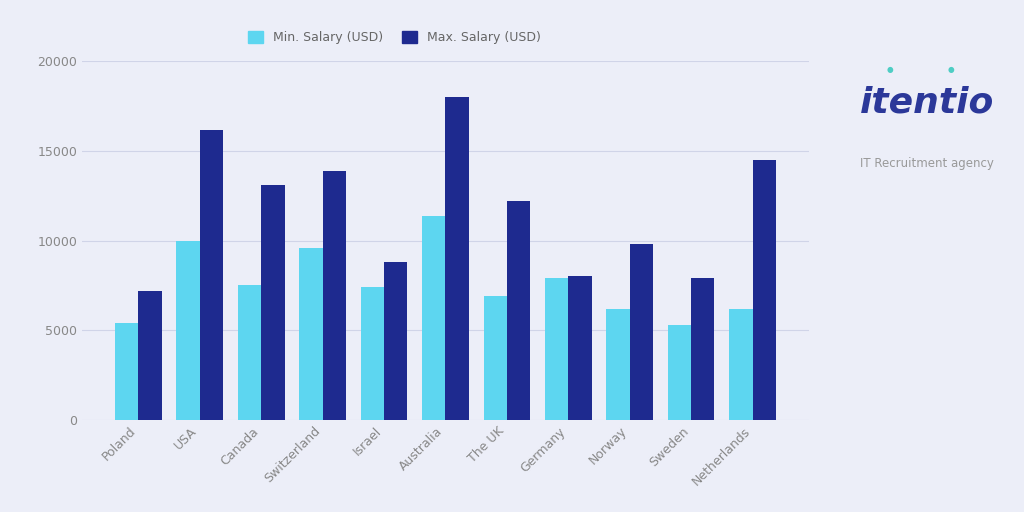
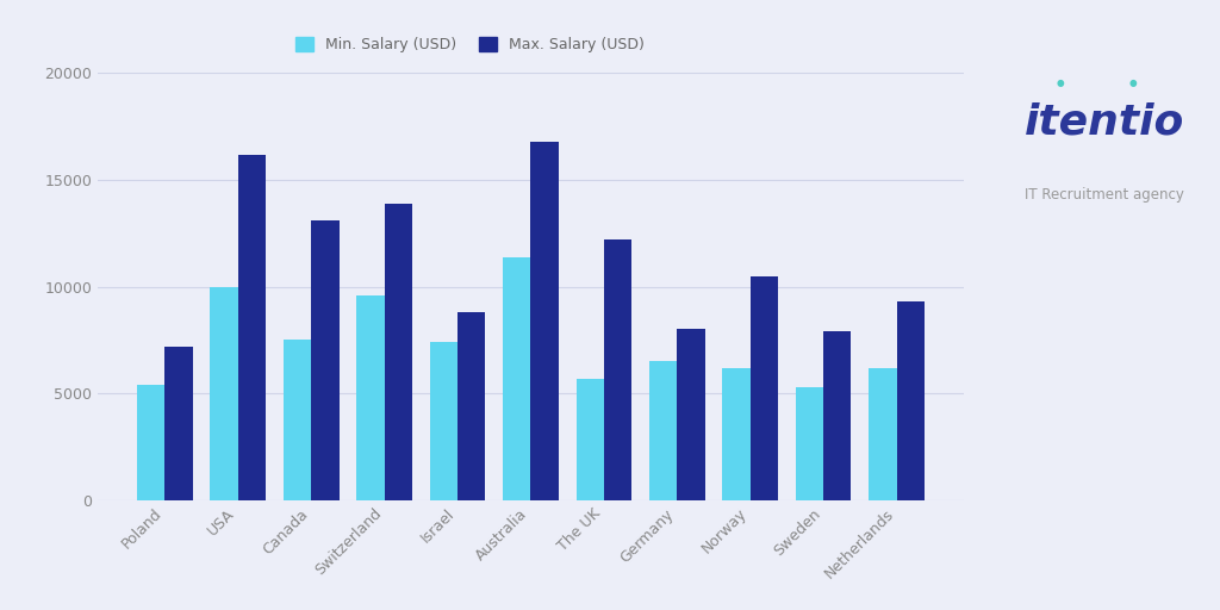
Max. Salary (USD)/Australia: 18000 -> 16800
Min. Salary (USD)/The UK: 6900 -> 5700
Min. Salary (USD)/Germany: 7900 -> 6500
Max. Salary (USD)/Norway: 9800 -> 10500
Max. Salary (USD)/Netherlands: 14500 -> 9300
